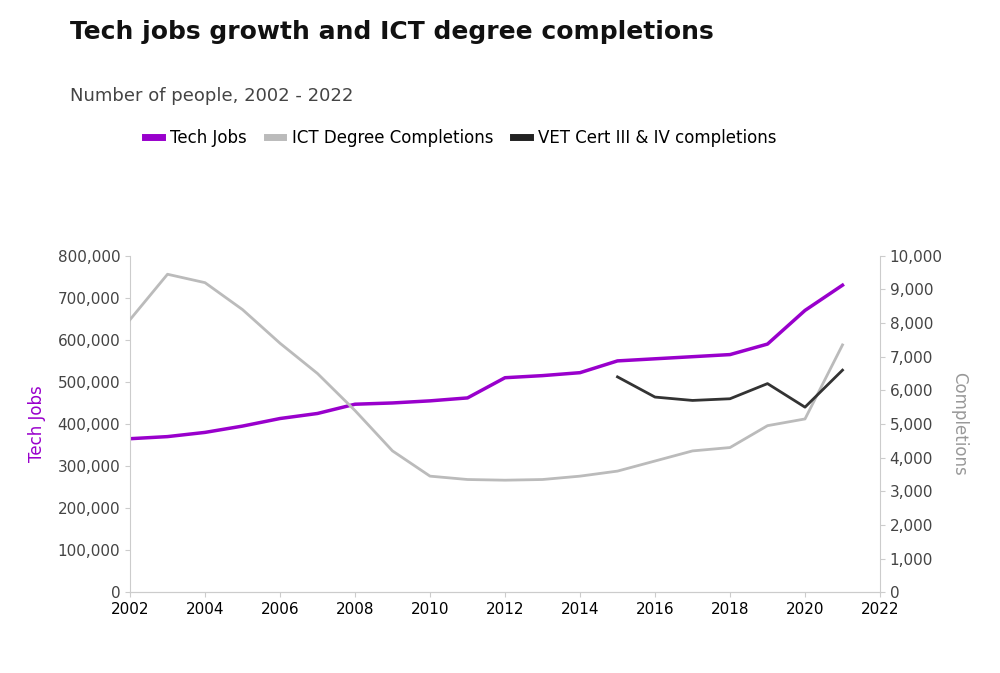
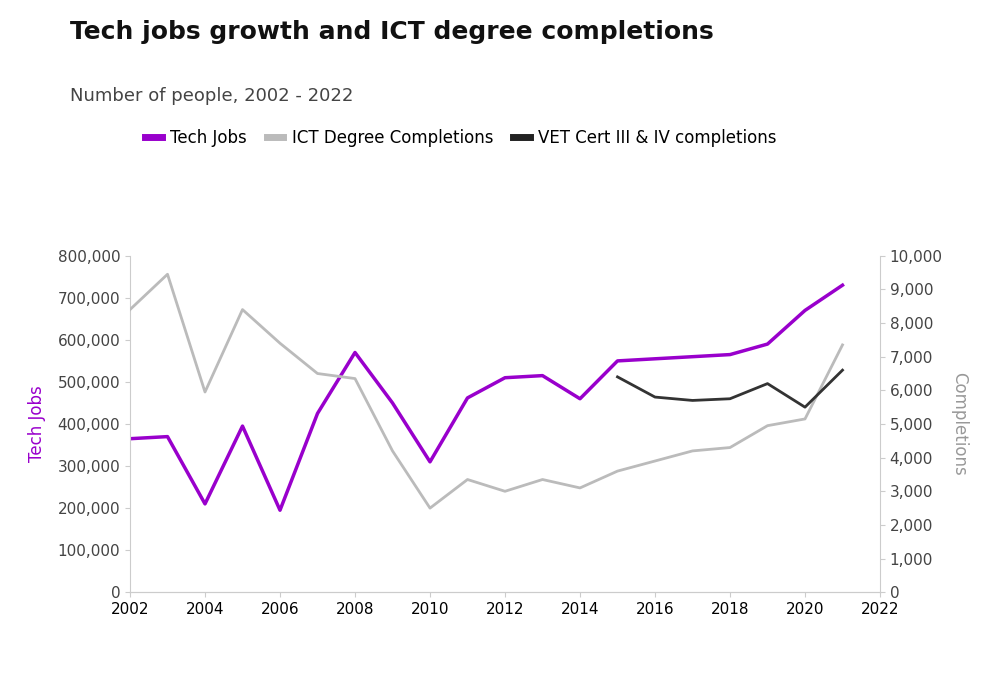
ICT Degree Completions/2002: 8,100 -> 8,400
Tech Jobs/2004: 380,000 -> 210,000
ICT Degree Completions/2004: 9,200 -> 5,950
Tech Jobs/2006: 413,000 -> 195,000
Tech Jobs/2008: 447,000 -> 570,000
ICT Degree Completions/2008: 5,400 -> 6,350
Tech Jobs/2010: 455,000 -> 310,000
ICT Degree Completions/2010: 3,450 -> 2,500
ICT Degree Completions/2012: 3,330 -> 3,000
Tech Jobs/2014: 522,000 -> 460,000
ICT Degree Completions/2014: 3,450 -> 3,100
